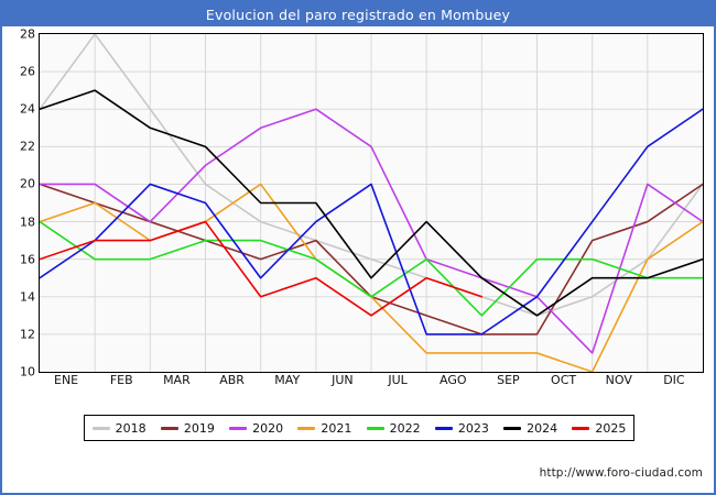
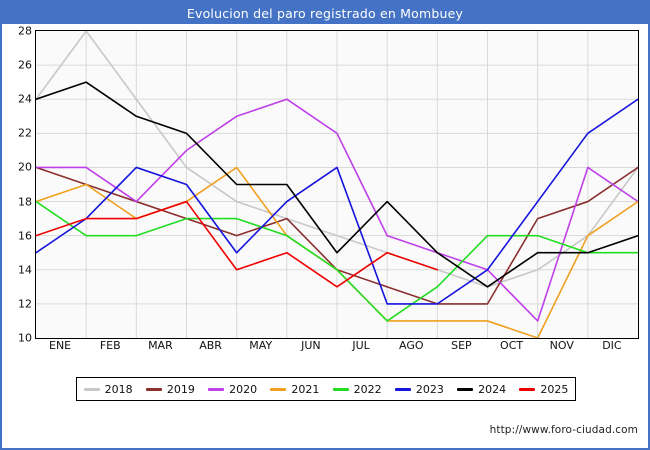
2022/JUL: 16 -> 11
